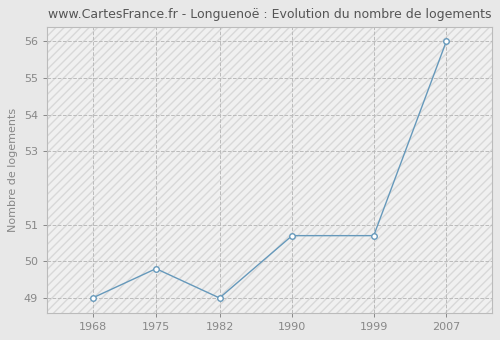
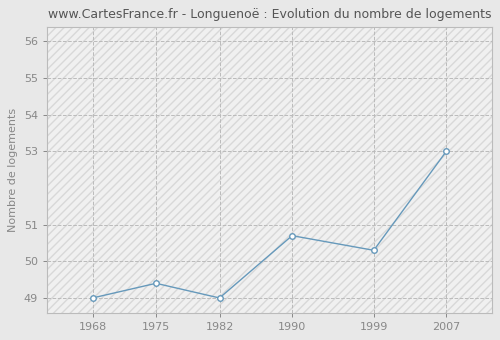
1975: 49.8 -> 49.4
1999: 50.7 -> 50.3
2007: 56.0 -> 53.0
